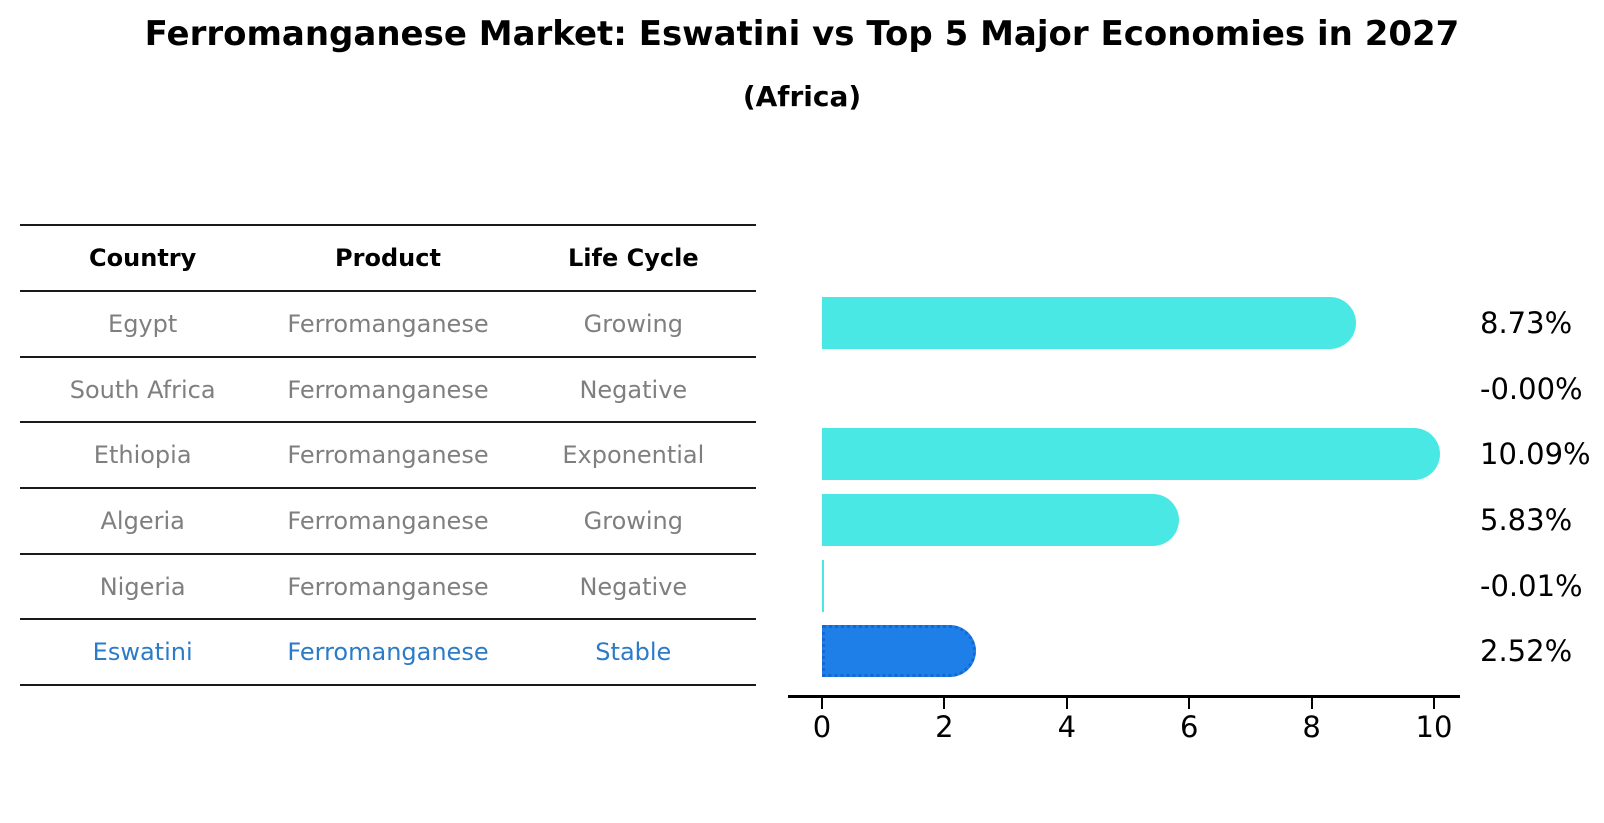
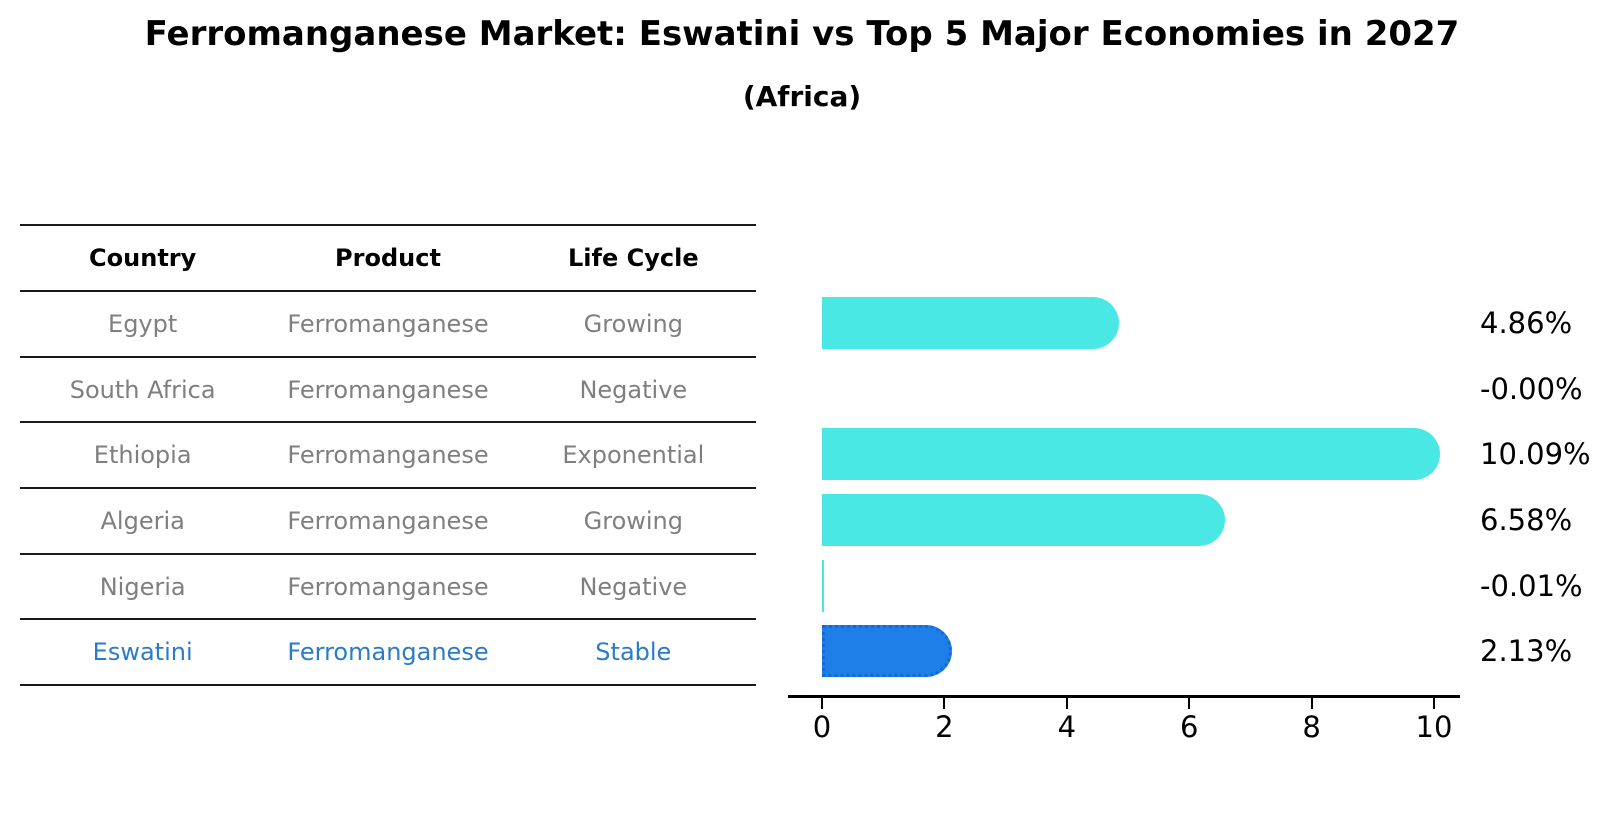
Egypt: 8.73% -> 4.86%
Algeria: 5.83% -> 6.58%
Eswatini: 2.52% -> 2.13%
